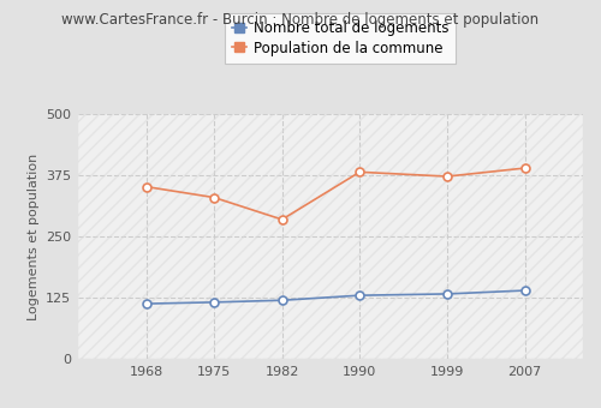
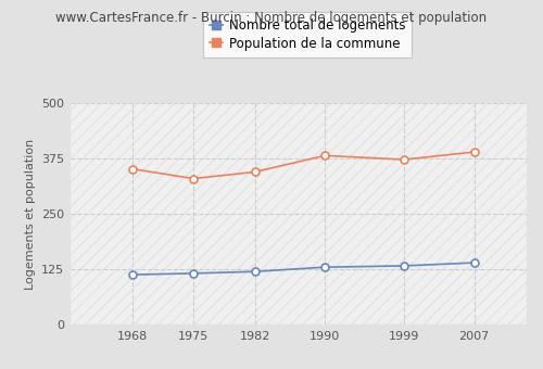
Population de la commune/1982: 285 -> 345
